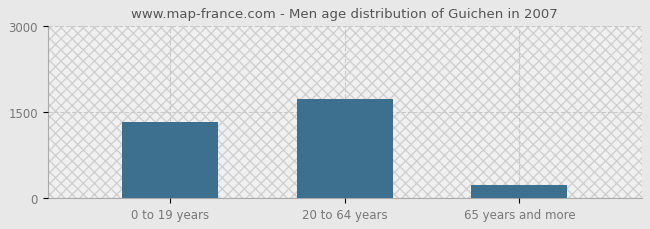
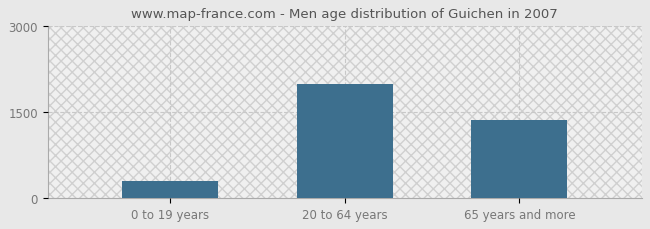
0 to 19 years: 1320 -> 300
20 to 64 years: 1720 -> 1980
65 years and more: 230 -> 1360
